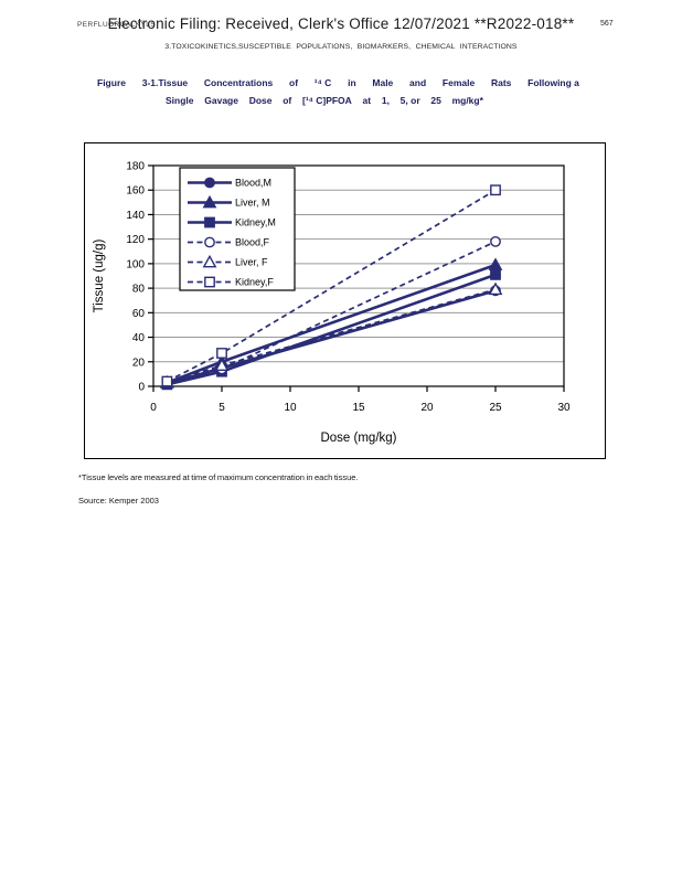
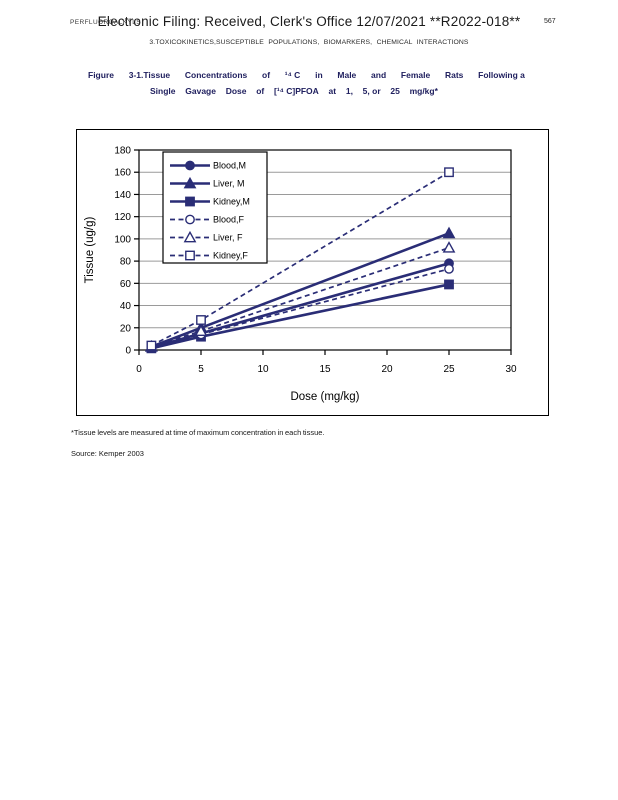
Liver, M/25: 99 -> 105
Kidney,M/25: 91 -> 59
Blood,F/25: 118 -> 73
Liver, F/25: 79 -> 92
